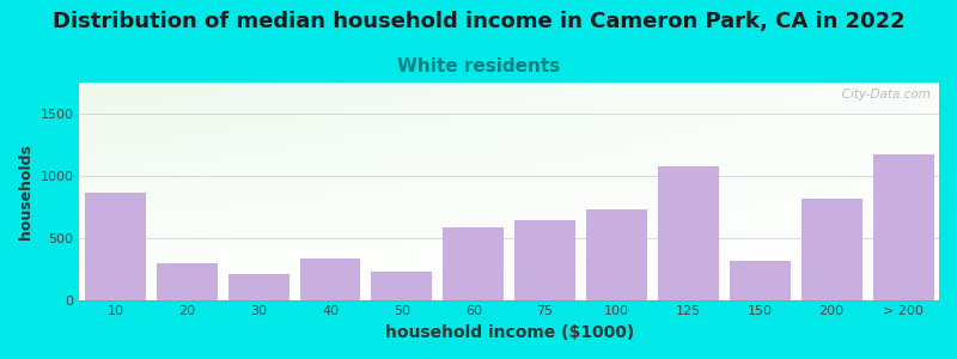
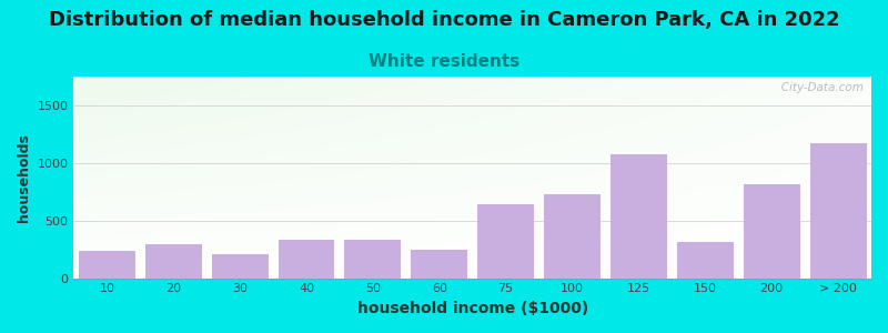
10: 870 -> 240
50: 230 -> 340
60: 590 -> 260
